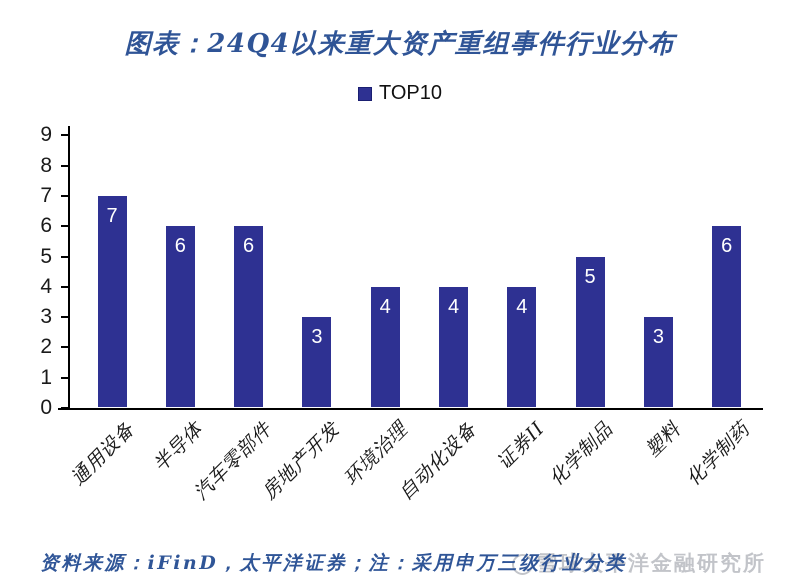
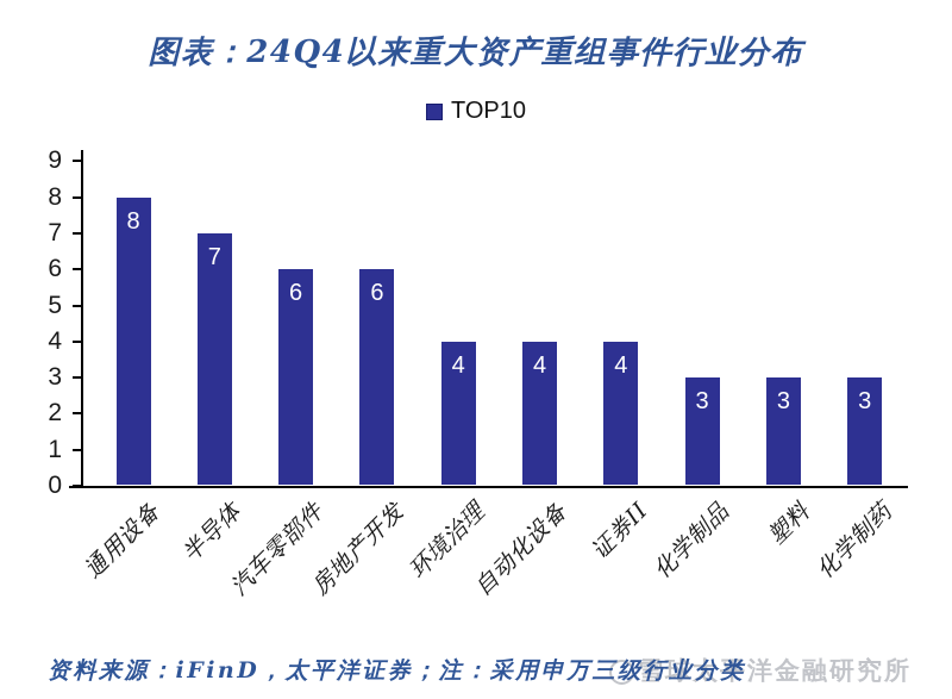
通用设备: 7 -> 8
半导体: 6 -> 7
房地产开发: 3 -> 6
化学制品: 5 -> 3
化学制药: 6 -> 3
